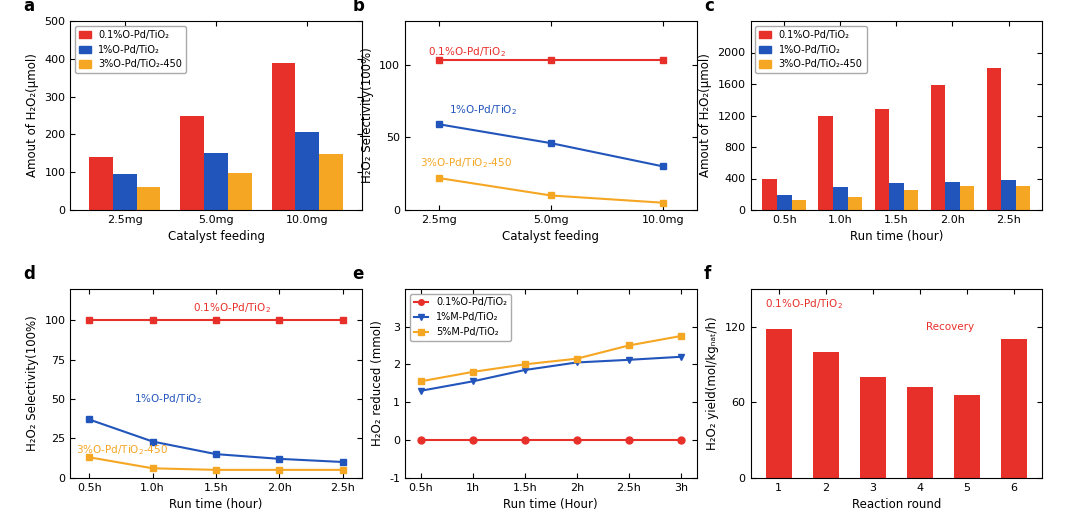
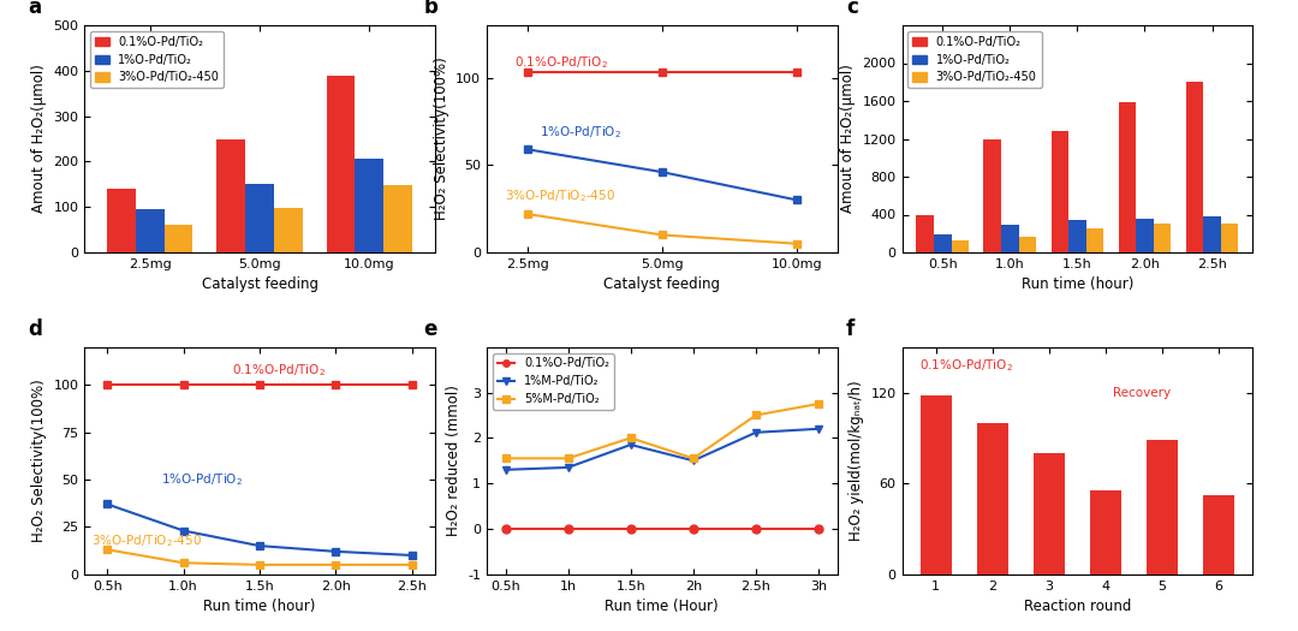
1%M-Pd/TiO₂/1h: 1.55 -> 1.35
5%M-Pd/TiO₂/1h: 1.80 -> 1.55
1%M-Pd/TiO₂/2h: 2.05 -> 1.50
5%M-Pd/TiO₂/2h: 2.15 -> 1.55
4: 72 -> 55
5: 66 -> 89
6: 110 -> 52
